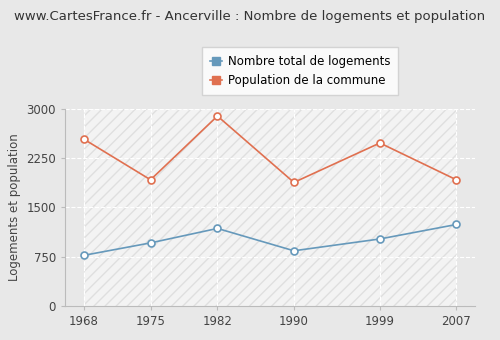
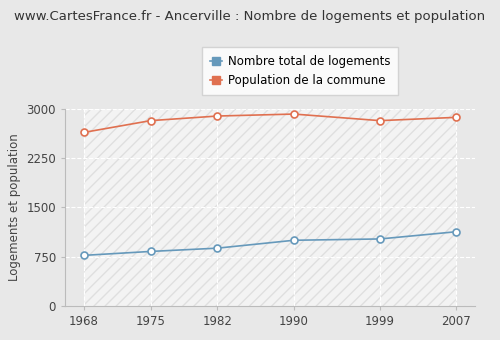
Population de la commune/1968: 2540 -> 2640
Nombre total de logements/1975: 960 -> 830
Population de la commune/1975: 1920 -> 2820
Nombre total de logements/1982: 1180 -> 880
Nombre total de logements/1990: 840 -> 1000
Population de la commune/1990: 1880 -> 2920
Population de la commune/1999: 2480 -> 2820
Nombre total de logements/2007: 1240 -> 1130
Population de la commune/2007: 1920 -> 2870
